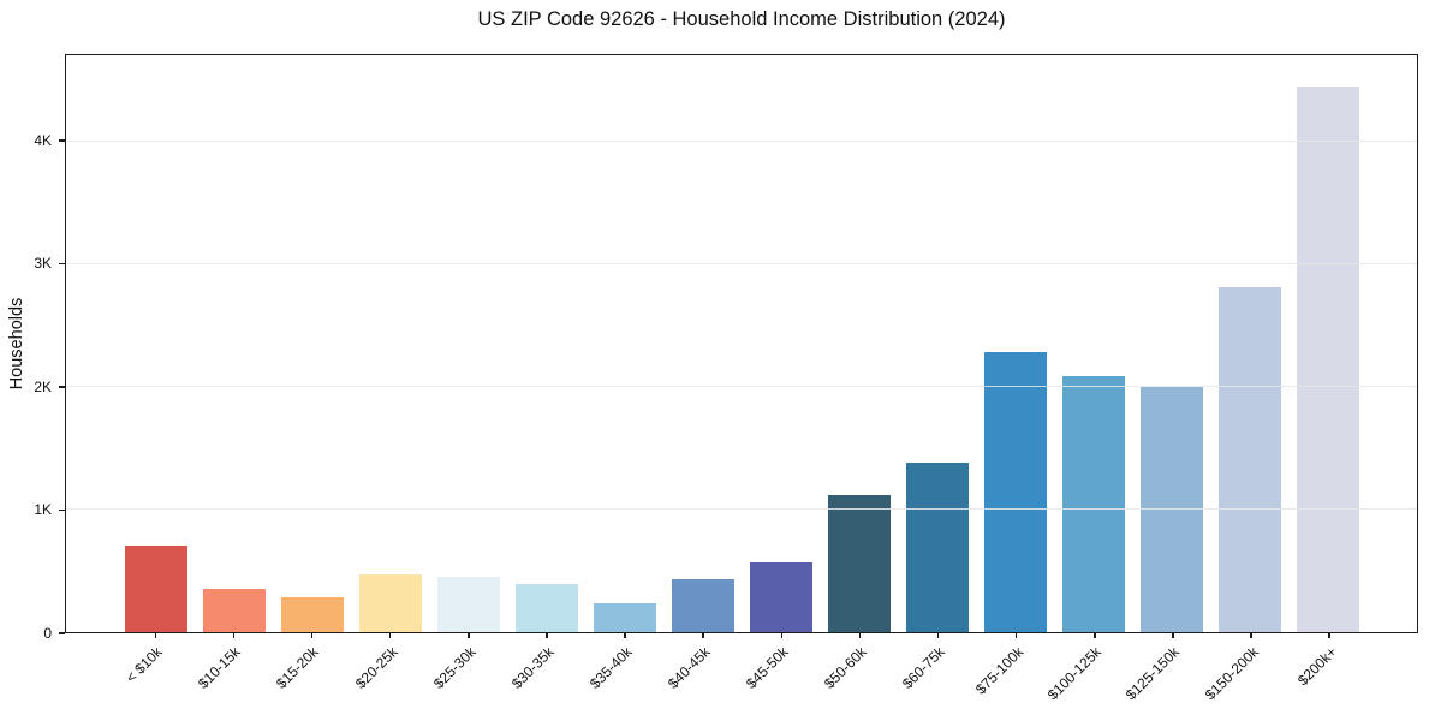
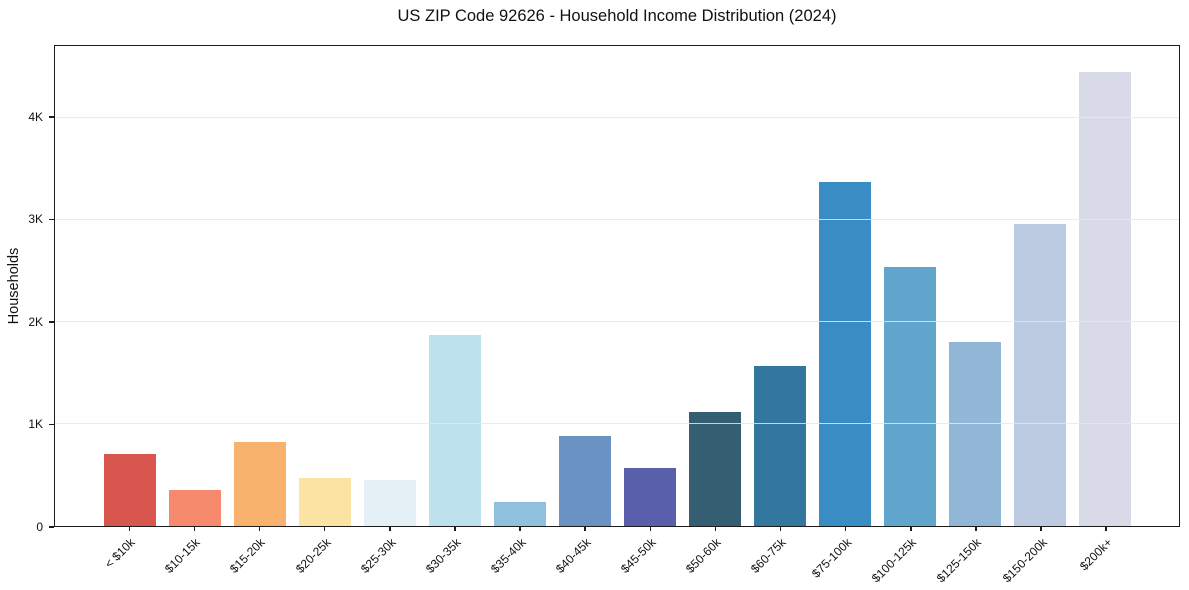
$15-20k: 0.28K -> 0.82K
$30-35k: 0.39K -> 1.87K
$40-45k: 0.43K -> 0.88K
$60-75k: 1.38K -> 1.57K
$75-100k: 2.28K -> 3.37K
$100-125k: 2.08K -> 2.54K
$125-150k: 2.00K -> 1.80K
$150-200k: 2.81K -> 2.96K
